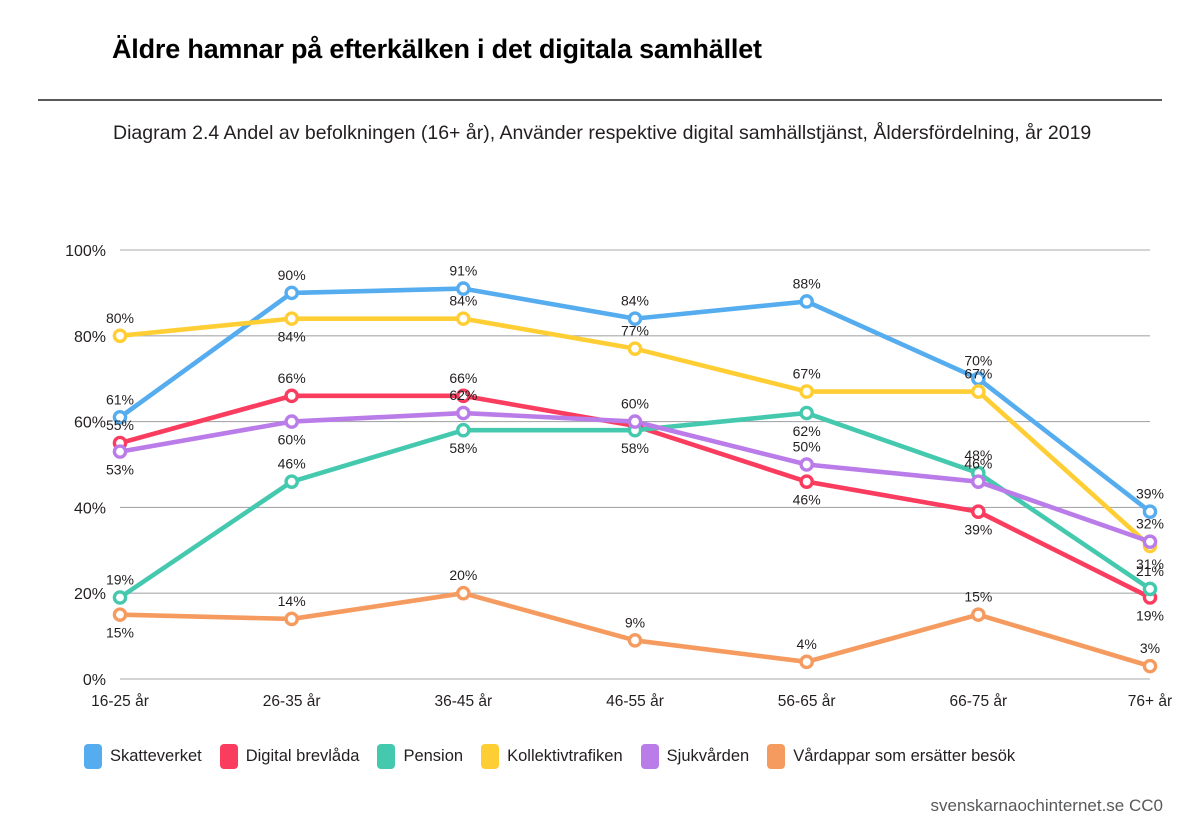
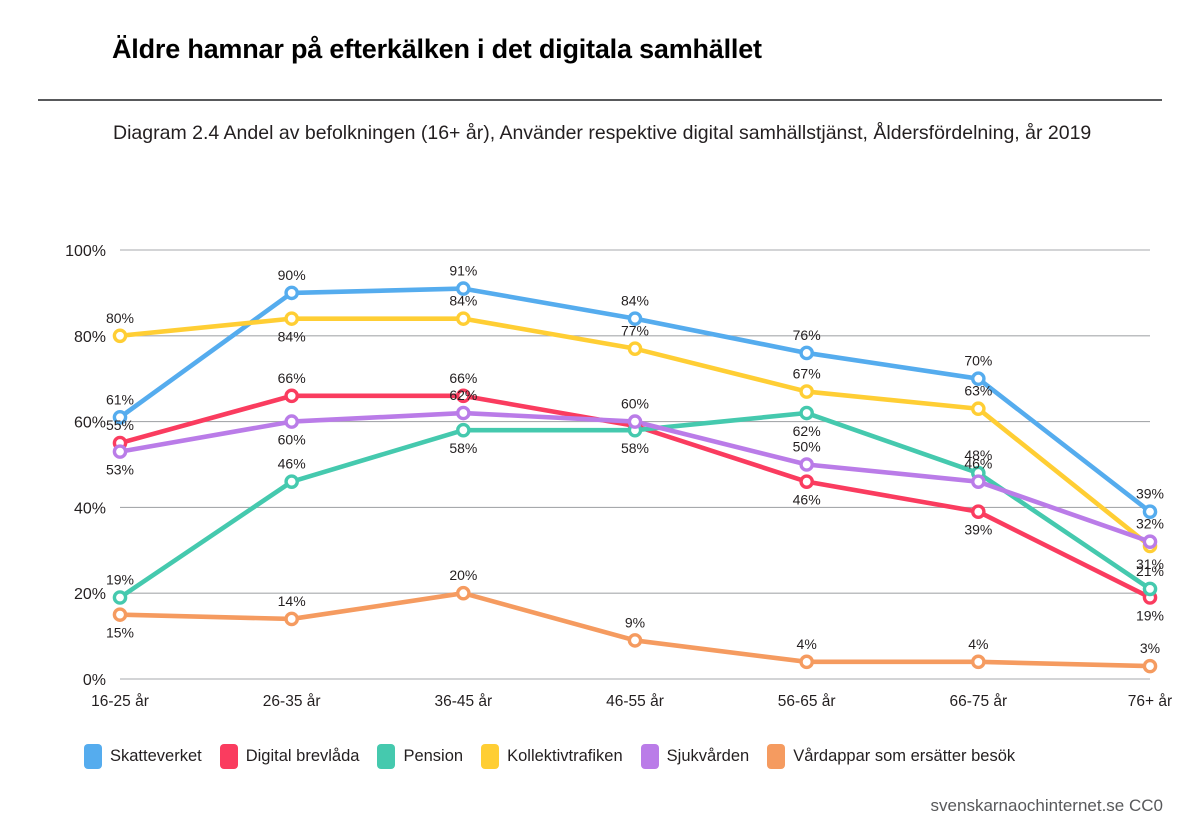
Skatteverket/56-65 år: 88% -> 76%
Kollektivtrafiken/66-75 år: 67% -> 63%
Vårdappar som ersätter besök/66-75 år: 15% -> 4%
